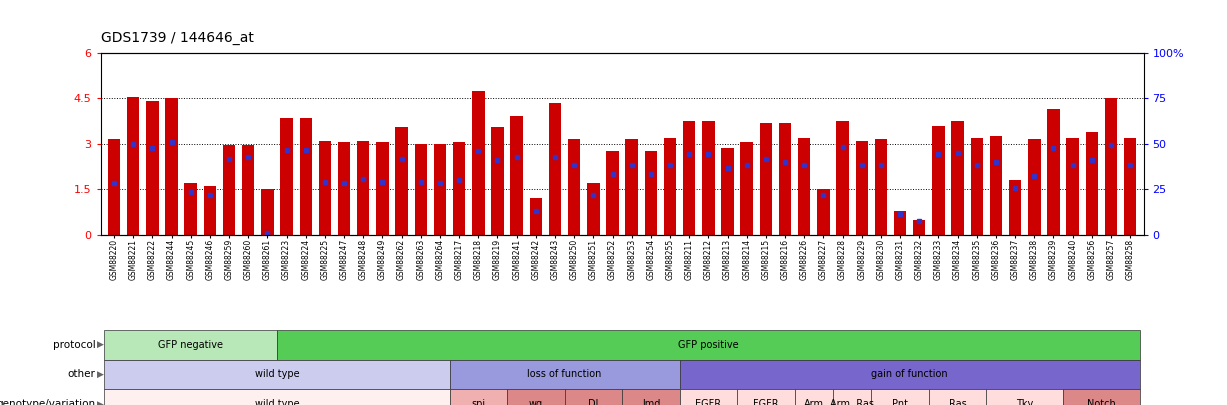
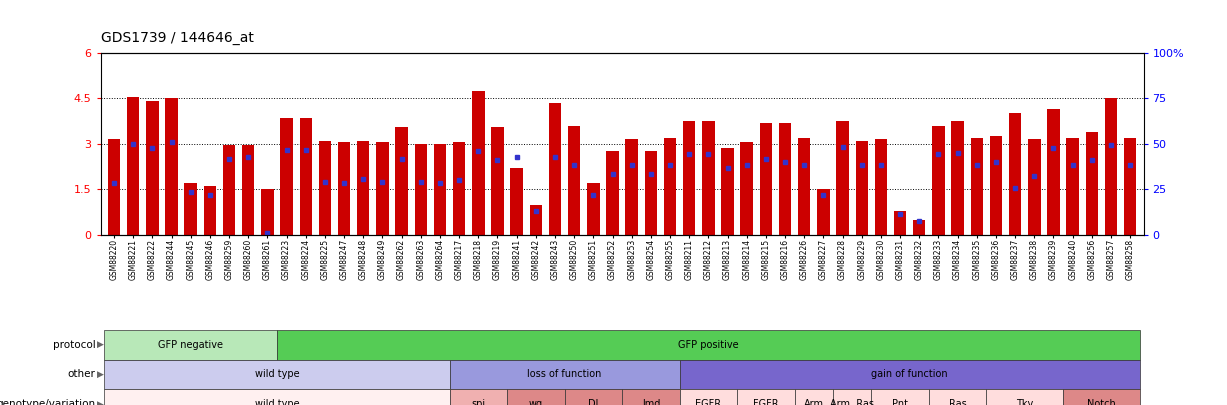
GSM88241: 3.90 -> 2.20
GSM88242: 1.20 -> 1.00
GSM88250: 3.15 -> 3.60
GSM88237: 1.80 -> 4.00
